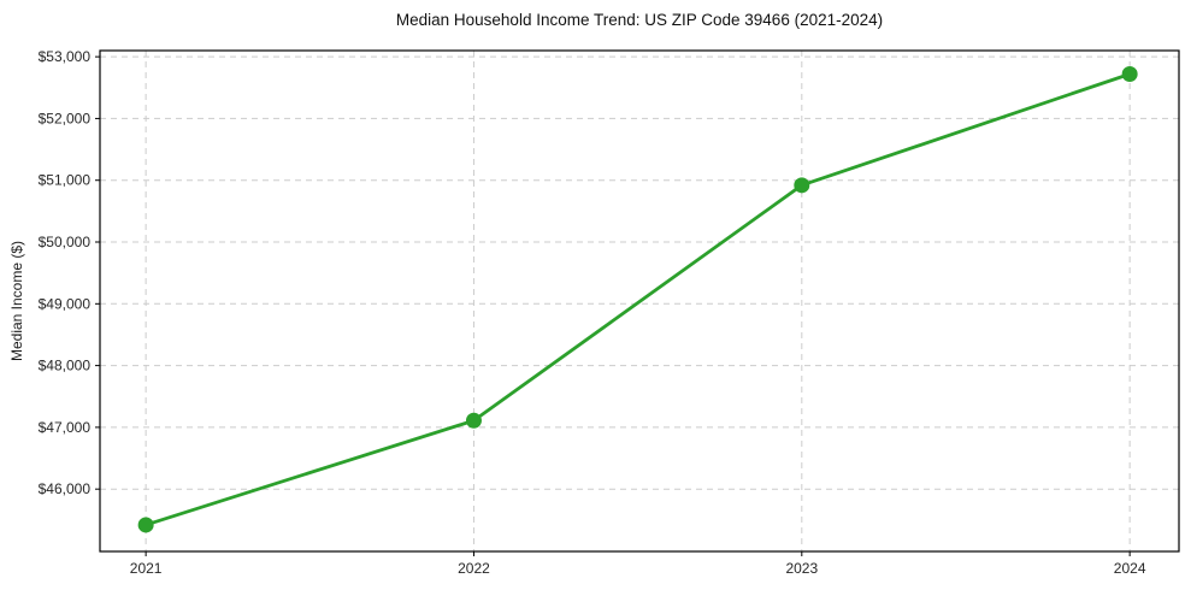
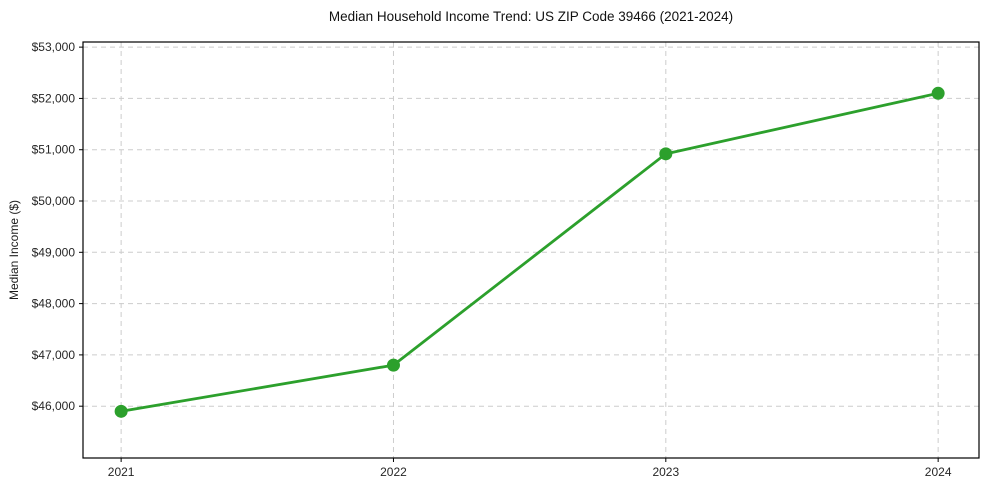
2021: $45400 -> $45900
2022: $47100 -> $46800
2024: $52700 -> $52100
